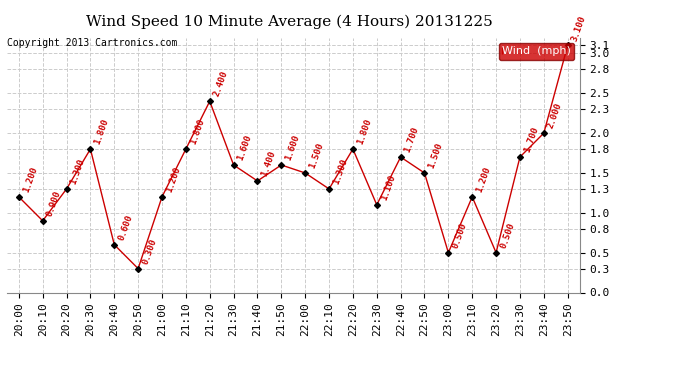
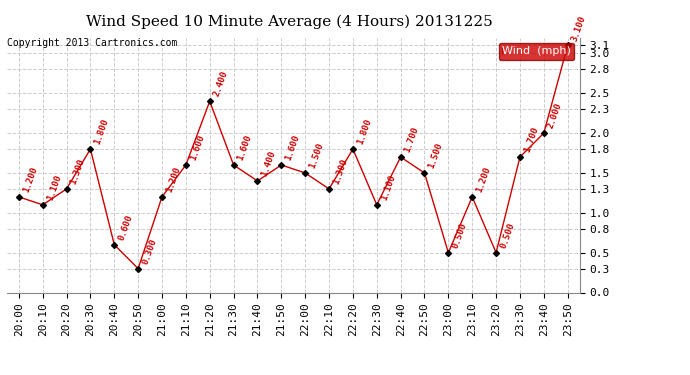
20:10: 0.900 -> 1.100
21:10: 1.800 -> 1.600
